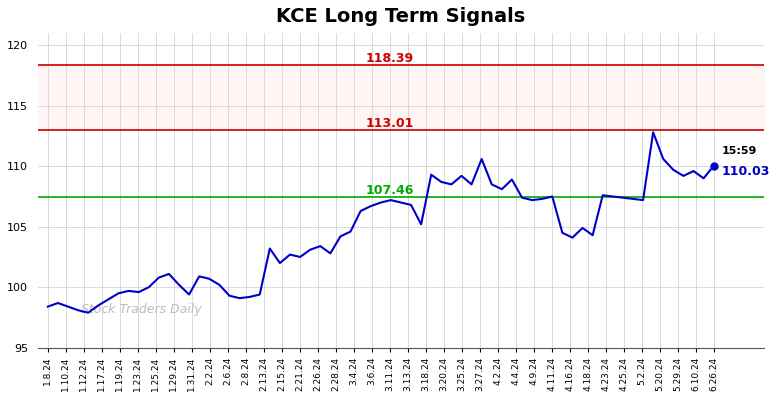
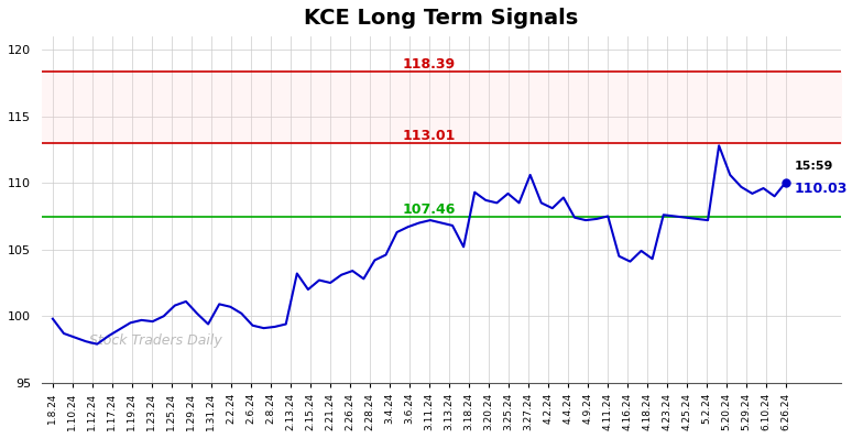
1.8.24: 98.4 -> 99.8
